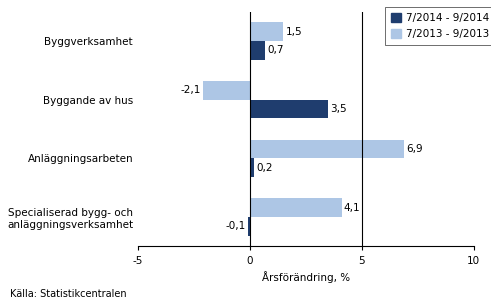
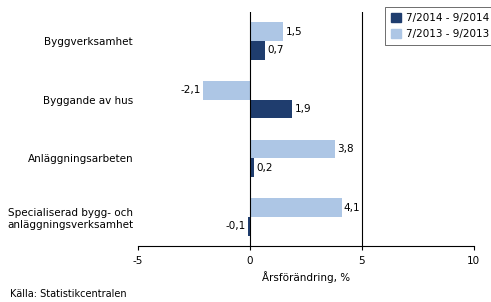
7/2014 - 9/2014/Byggande av hus: 3,5 -> 1,9
7/2013 - 9/2013/Anläggningsarbeten: 6,9 -> 3,8
